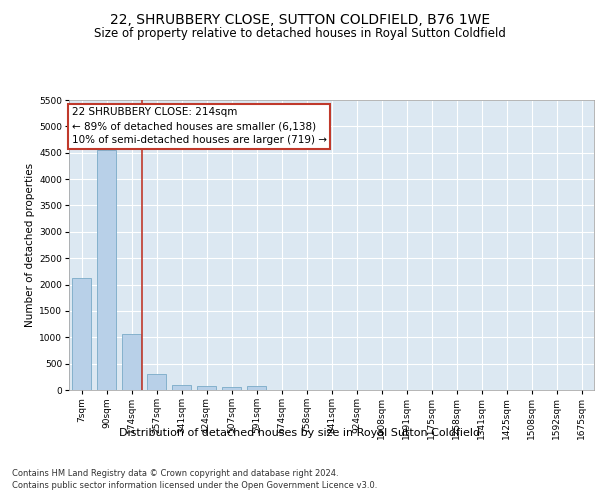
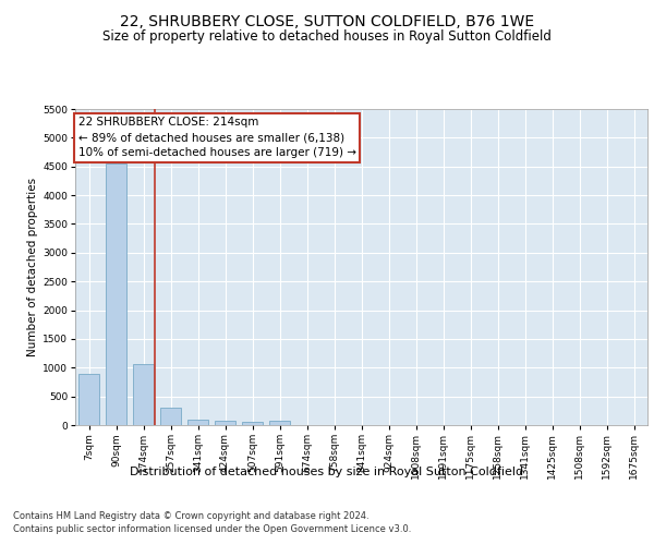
7sqm: 2120 -> 890
